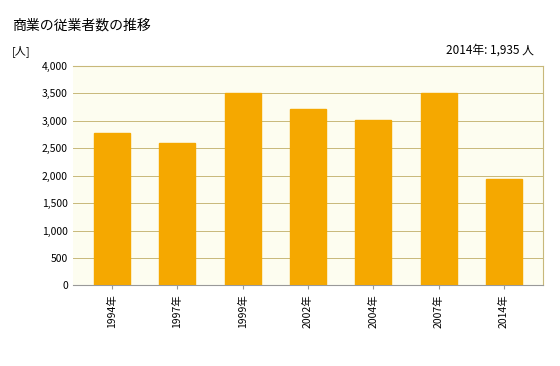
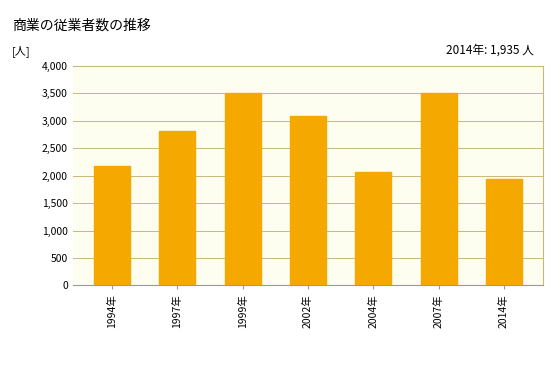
1994年: 2,780 -> 2,180
1997年: 2,600 -> 2,820
2002年: 3,220 -> 3,080
2004年: 3,010 -> 2,060
